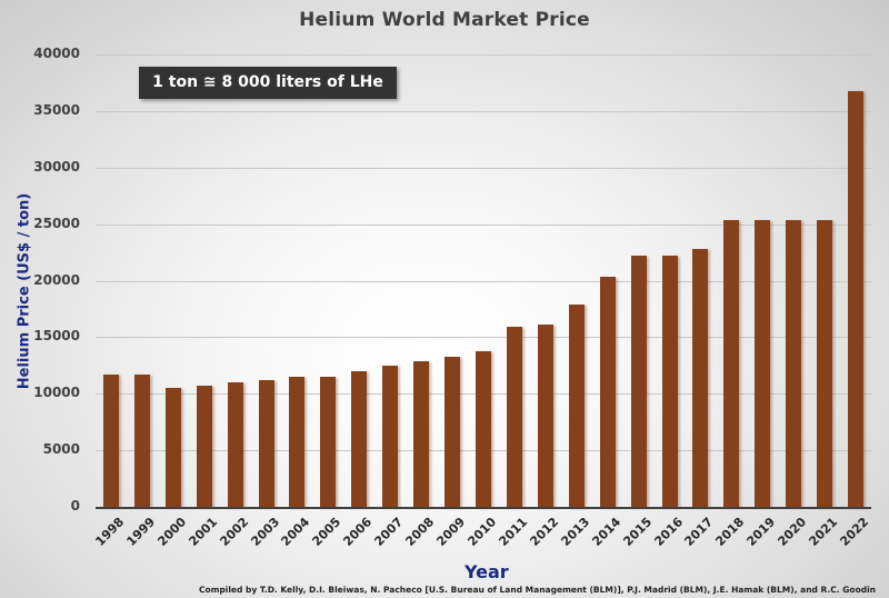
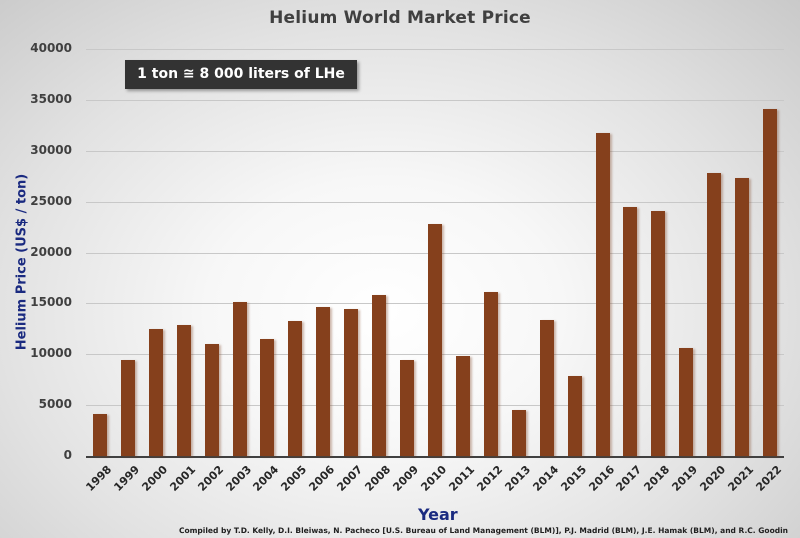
1998: 11700 -> 4100
1999: 11700 -> 9400
2000: 10500 -> 12500
2001: 10700 -> 12900
2003: 11200 -> 15100
2005: 11500 -> 13300
2006: 12000 -> 14600
2007: 12500 -> 14400
2008: 12900 -> 15800
2009: 13300 -> 9400
2010: 13800 -> 22800
2011: 15900 -> 9800
2013: 17900 -> 4500
2014: 20300 -> 13400
2015: 22200 -> 7900
2016: 22200 -> 31700
2017: 22800 -> 24500
2018: 25400 -> 24100
2019: 25400 -> 10600
2020: 25400 -> 27800
2021: 25400 -> 27300
2022: 36800 -> 34100
